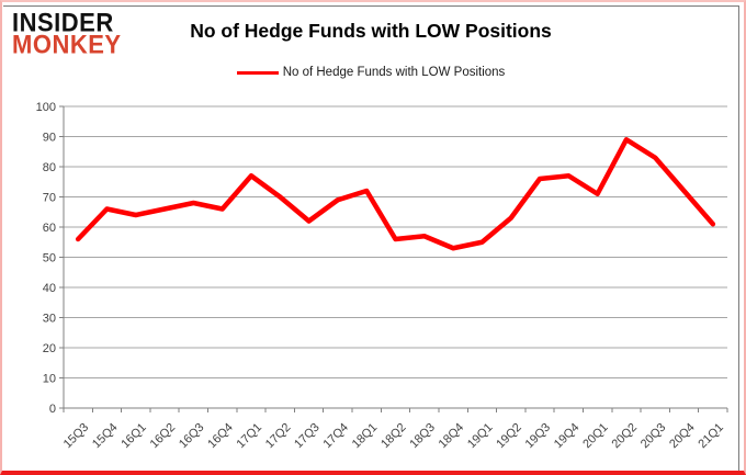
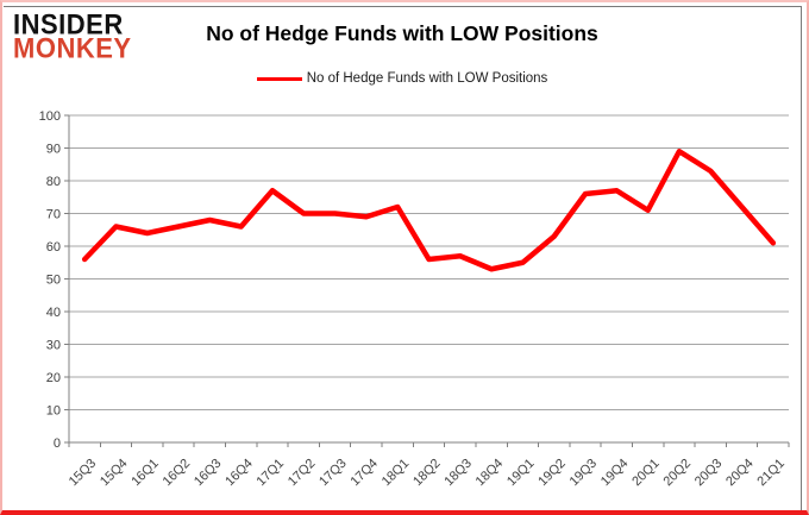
17Q3: 62 -> 70
